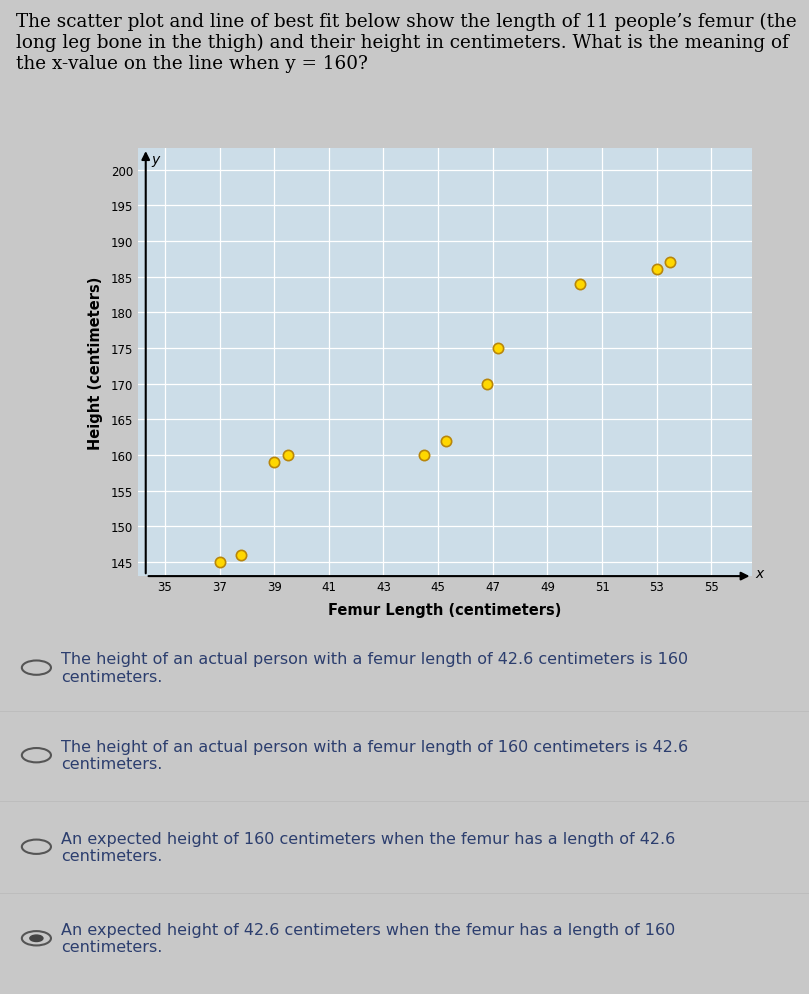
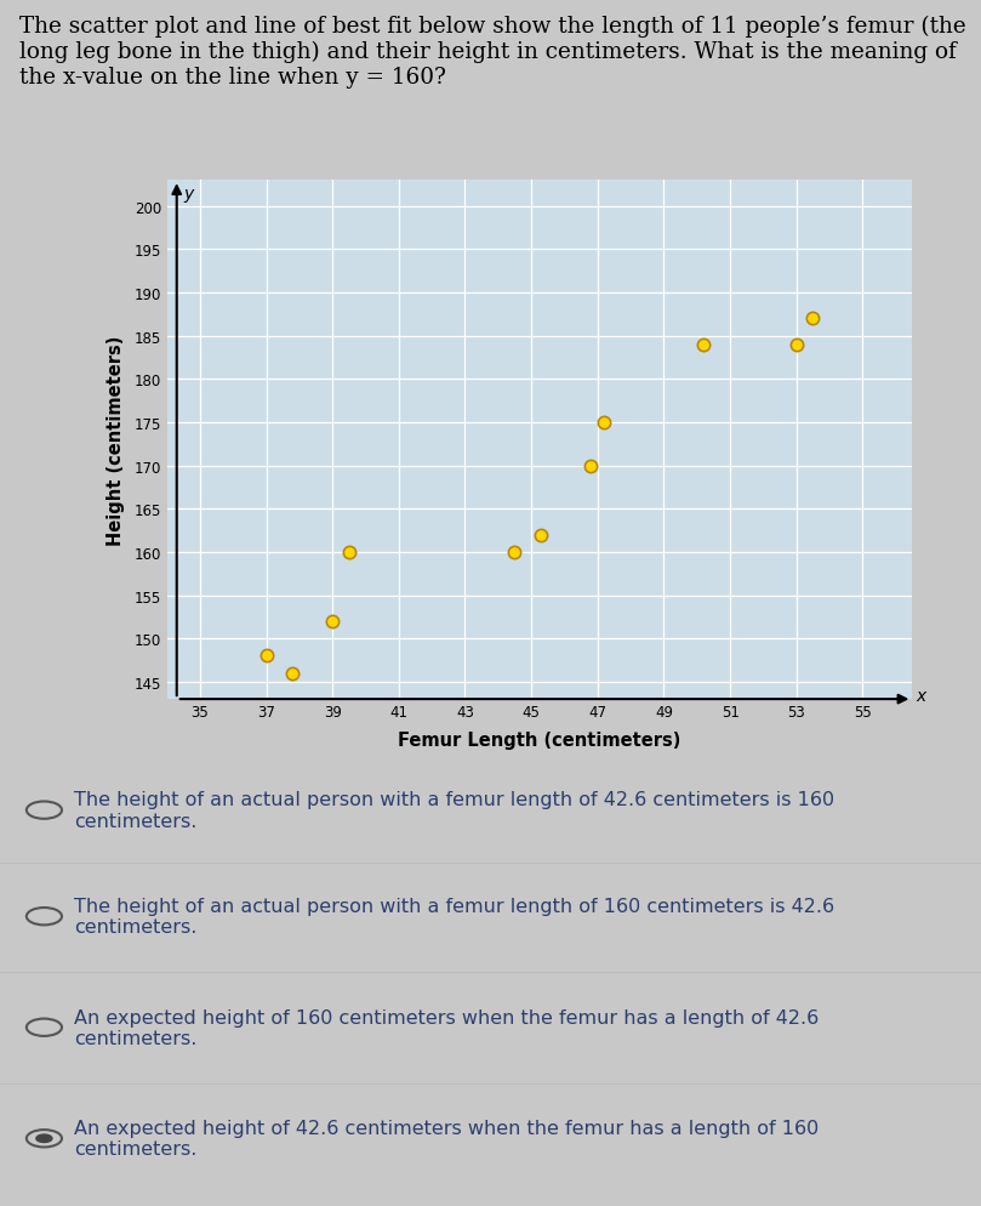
37: 145 -> 148
39: 159 -> 152
53: 186 -> 184
